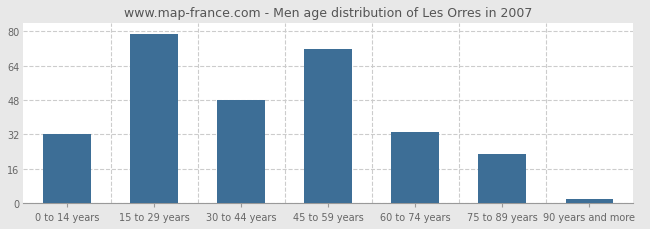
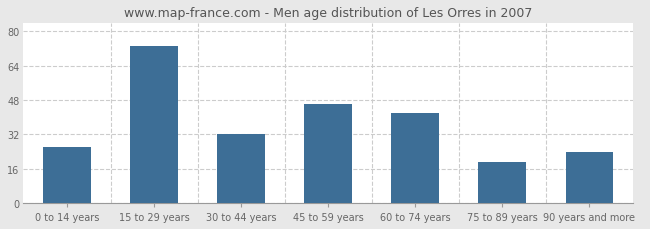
0 to 14 years: 32 -> 26
15 to 29 years: 79 -> 73
30 to 44 years: 48 -> 32
45 to 59 years: 72 -> 46
60 to 74 years: 33 -> 42
75 to 89 years: 23 -> 19
90 years and more: 2 -> 24
